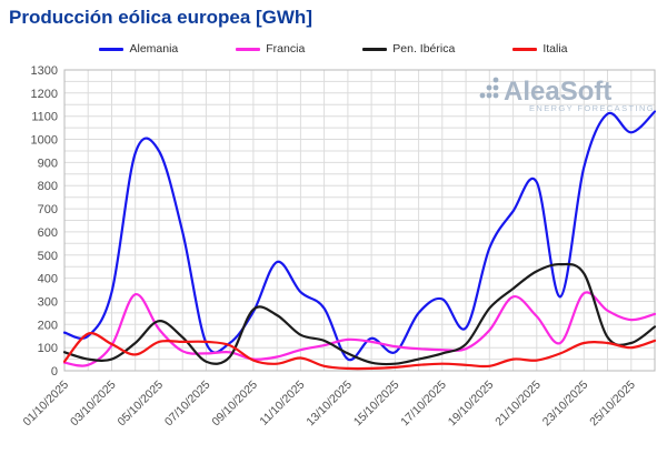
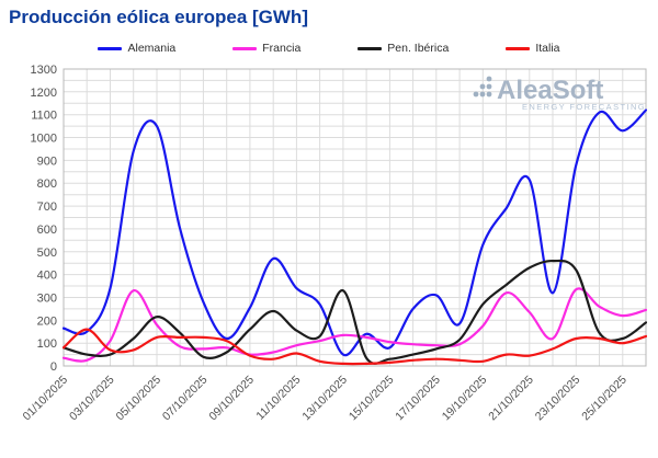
Italia/01/10/2025: 40 -> 80
Italia/03/10/2025: 120 -> 70
Alemania/05/10/2025: 950 -> 1050
Alemania/07/10/2025: 120 -> 280
Pen. Ibérica/09/10/2025: 260 -> 160
Pen. Ibérica/13/10/2025: 80 -> 330
